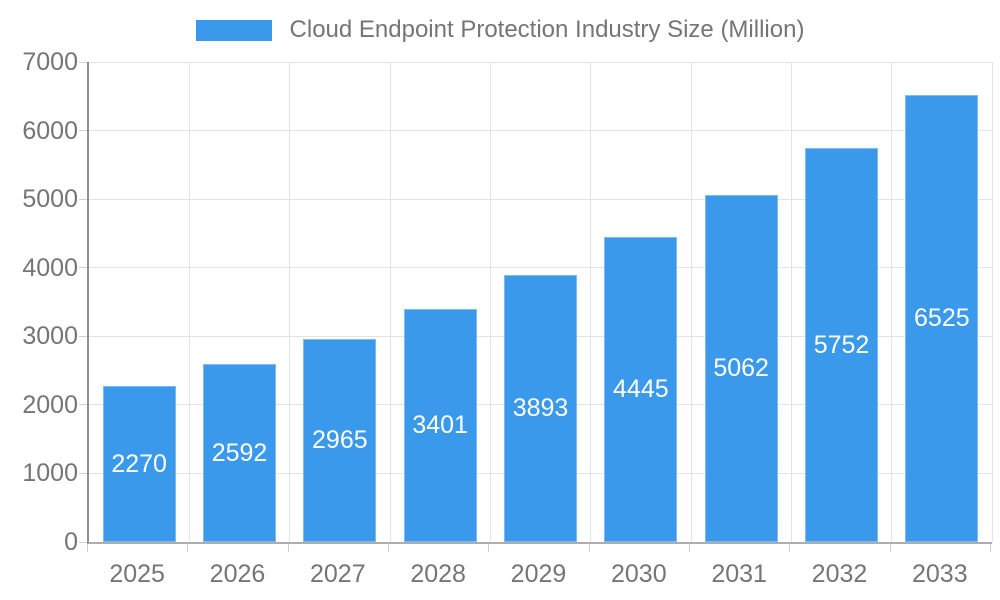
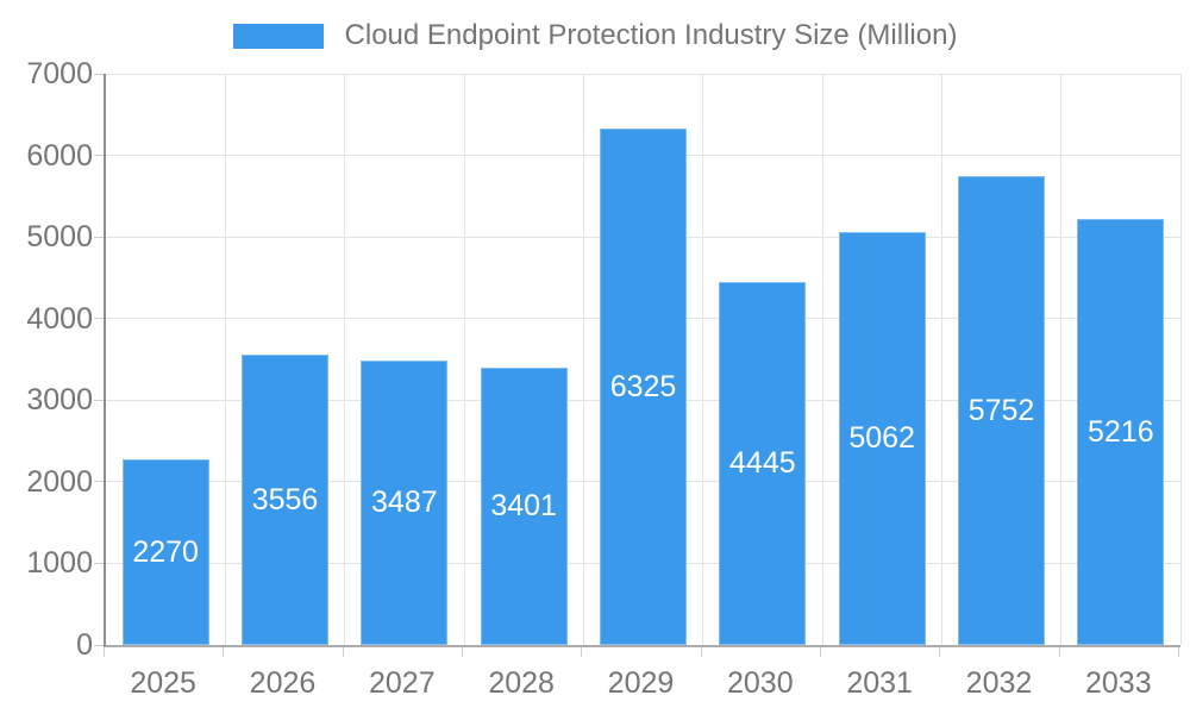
2026: 2592 -> 3556
2027: 2965 -> 3487
2029: 3893 -> 6325
2033: 6525 -> 5216
